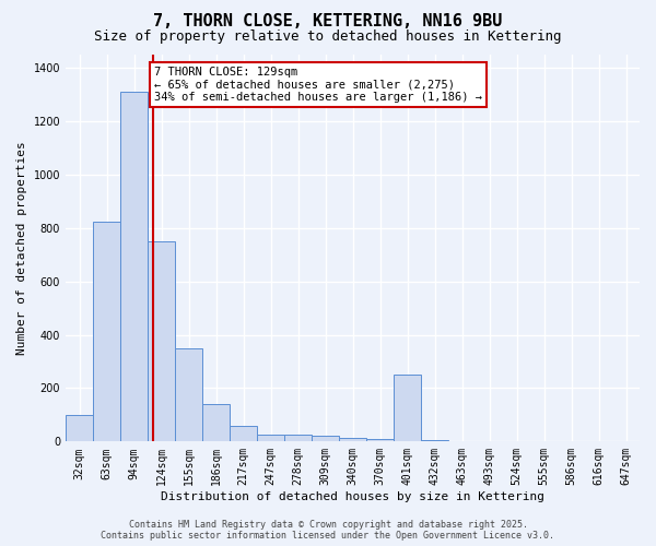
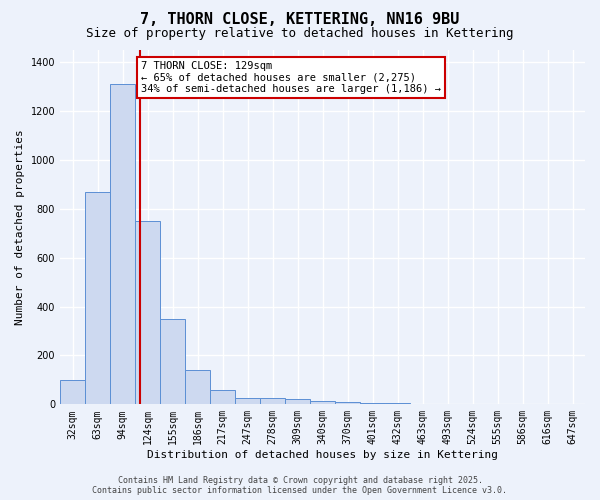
63sqm: 825 -> 870
401sqm: 250 -> 5
